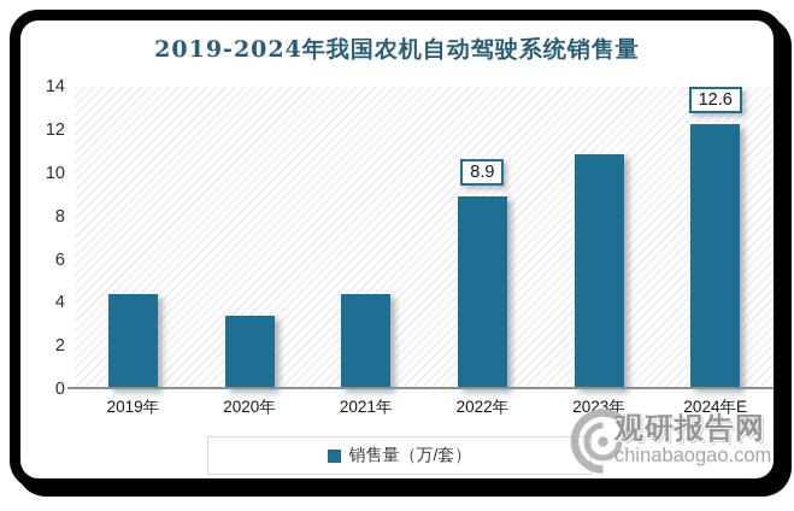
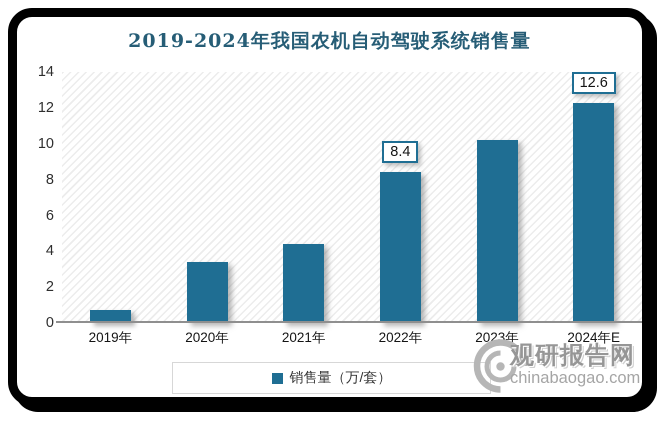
2019年: 4.4 -> 0.7
2022年: 8.9 -> 8.4
2023年: 10.9 -> 10.2
